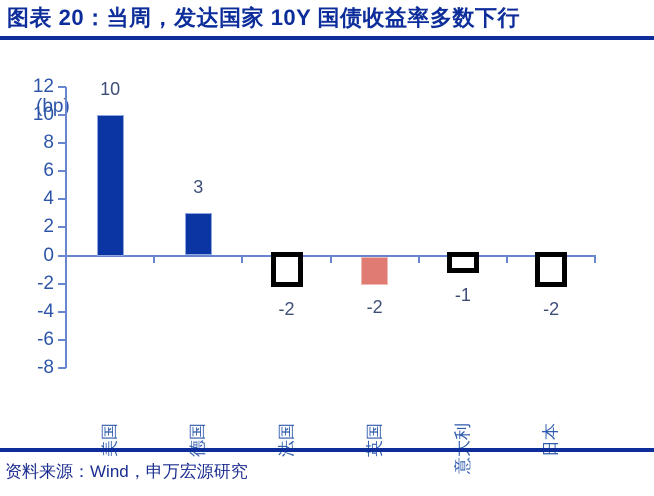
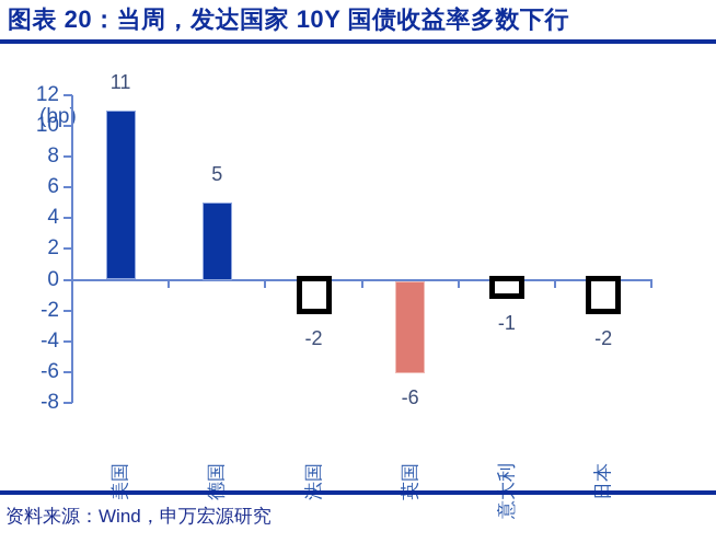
美国: 10 -> 11
德国: 3 -> 5
英国: -2 -> -6
